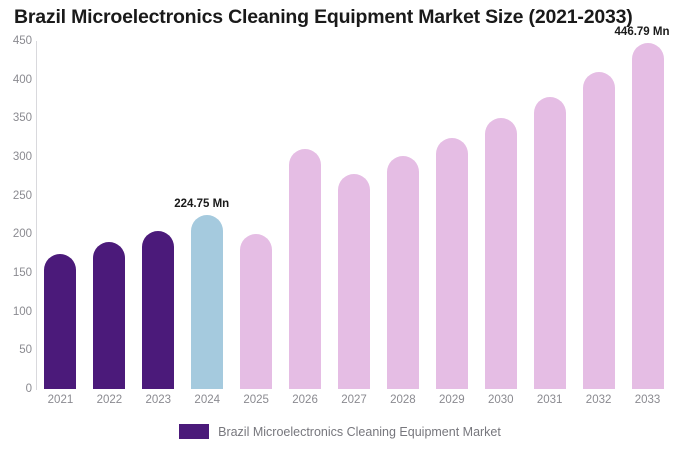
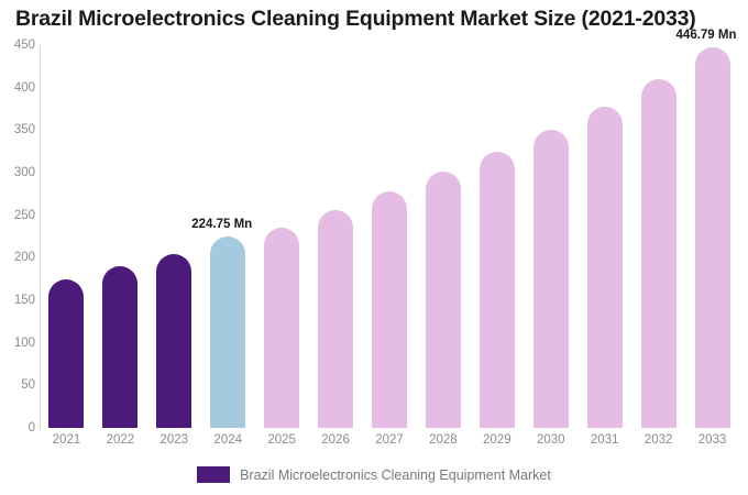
2025: 200 -> 240
2026: 310 -> 260
